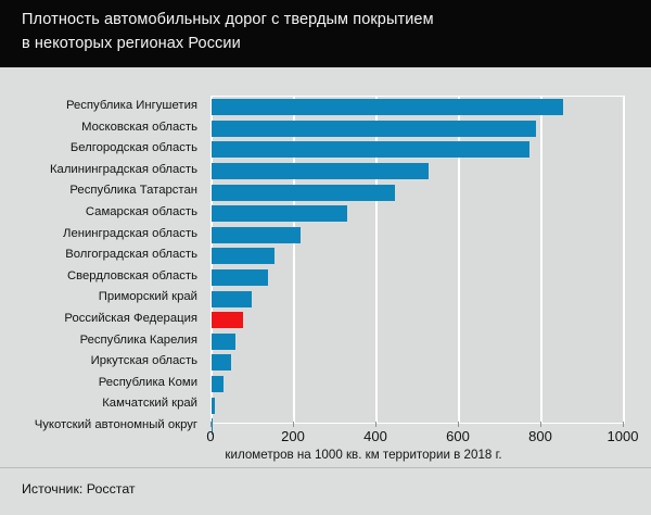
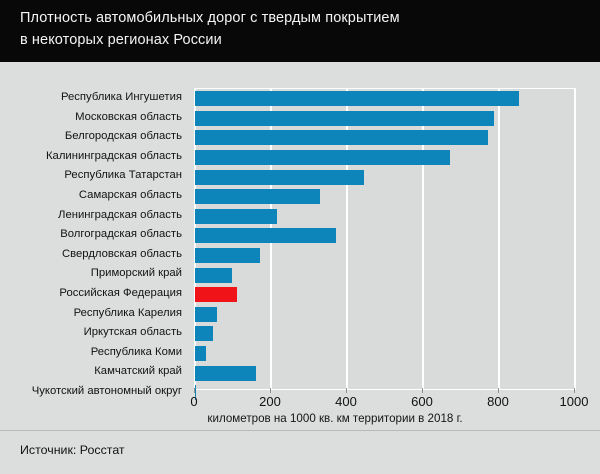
Калининградская область: 520 -> 670
Волгоградская область: 150 -> 370
Свердловская область: 140 -> 170
Российская Федерация: 80 -> 110
Камчатский край: 10 -> 160
